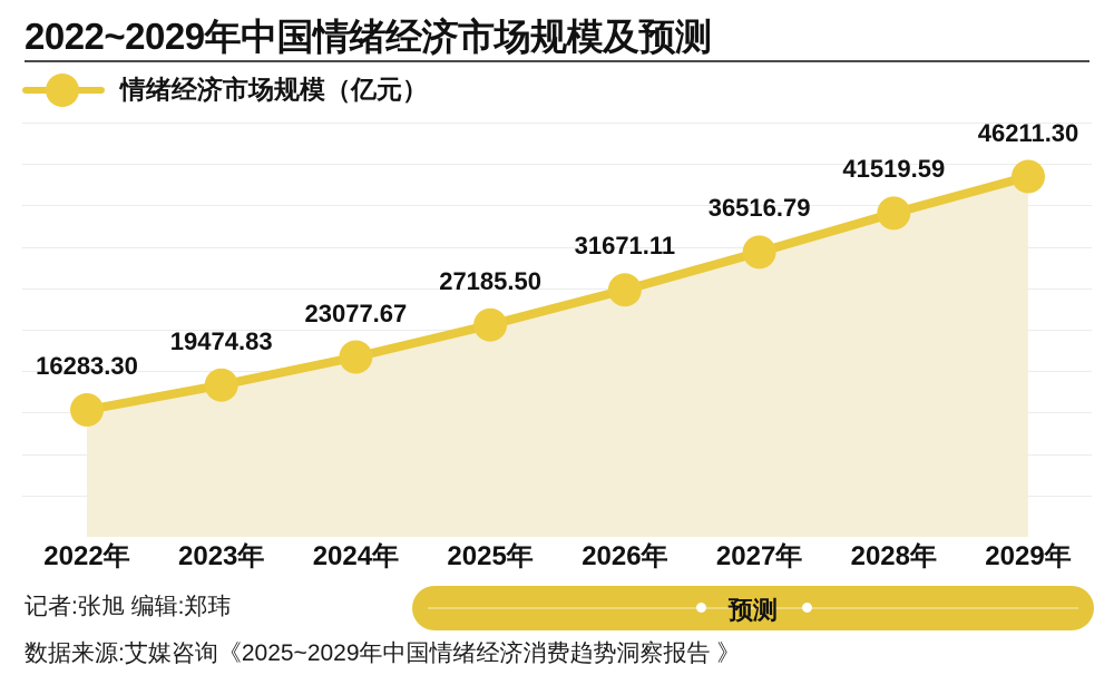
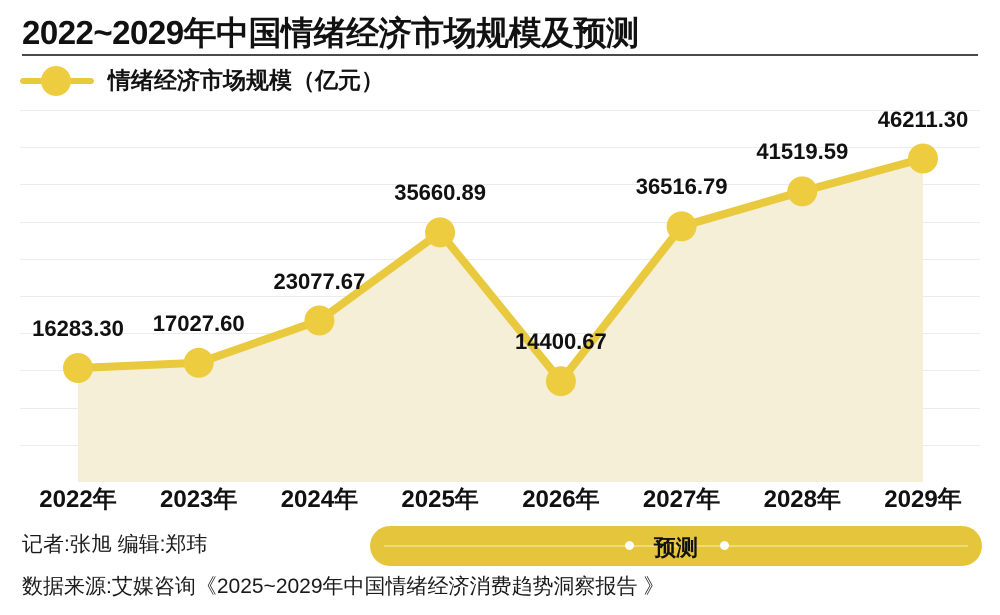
2023年: 19474.83 -> 17027.60
2025年: 27185.50 -> 35660.89
2026年: 31671.11 -> 14400.67
